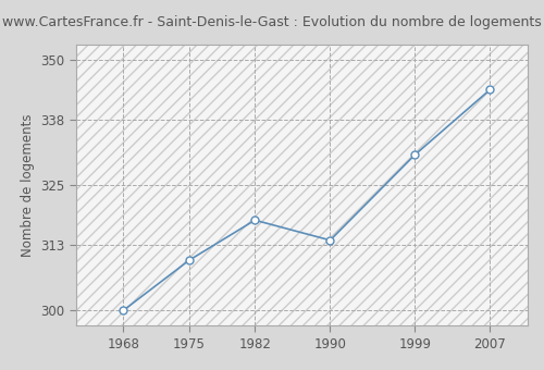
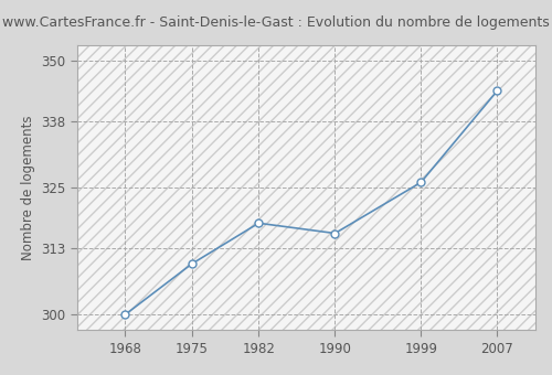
1990: 314 -> 316
1999: 331 -> 326
